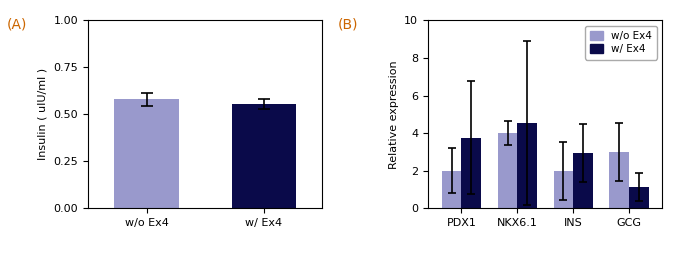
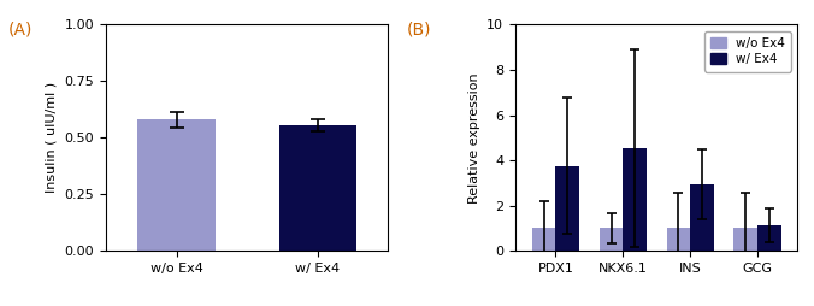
w/o Ex4/PDX1: 2 -> 1
w/o Ex4/NKX6.1: 4 -> 1
w/o Ex4/INS: 2 -> 1
w/o Ex4/GCG: 3 -> 1
